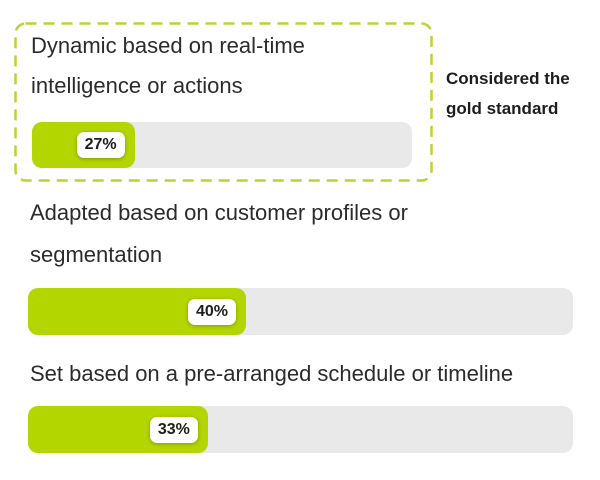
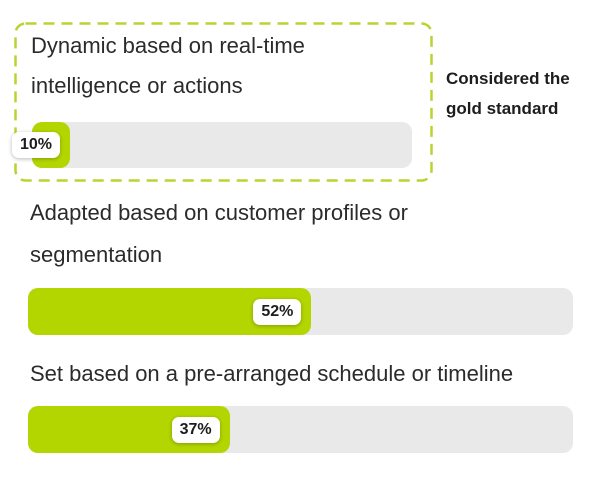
Dynamic based on real-time intelligence or actions: 27% -> 10%
Adapted based on customer profiles or segmentation: 40% -> 52%
Set based on a pre-arranged schedule or timeline: 33% -> 37%
